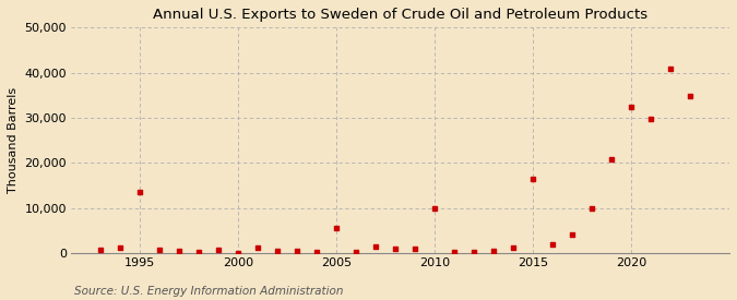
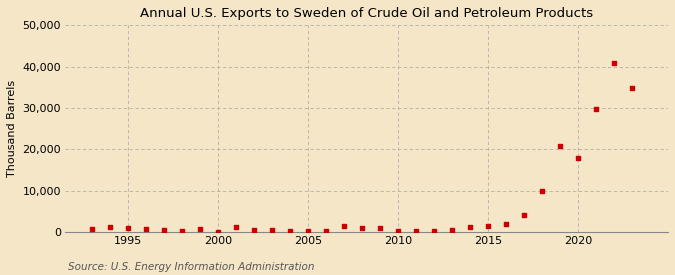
1995: 13,500 -> 1,000
2005: 5,500 -> 100
2010: 10,000 -> 300
2015: 16,500 -> 1,500
2020: 32,500 -> 17,800
